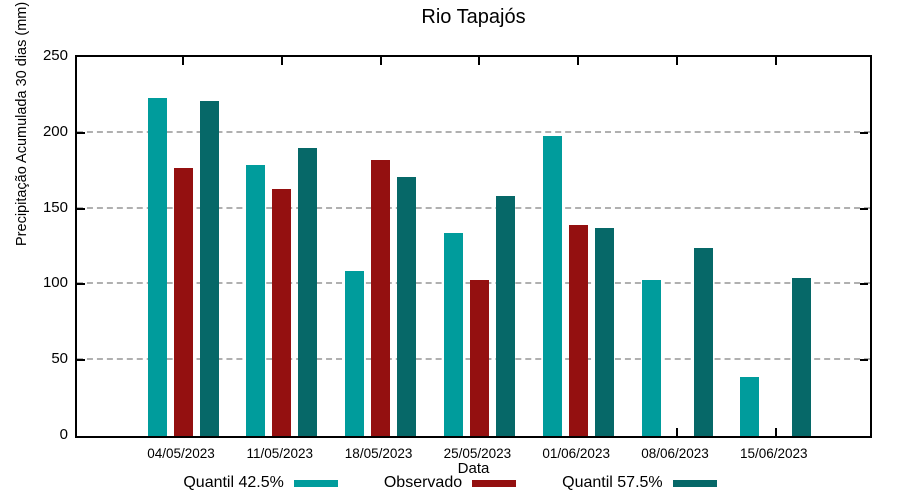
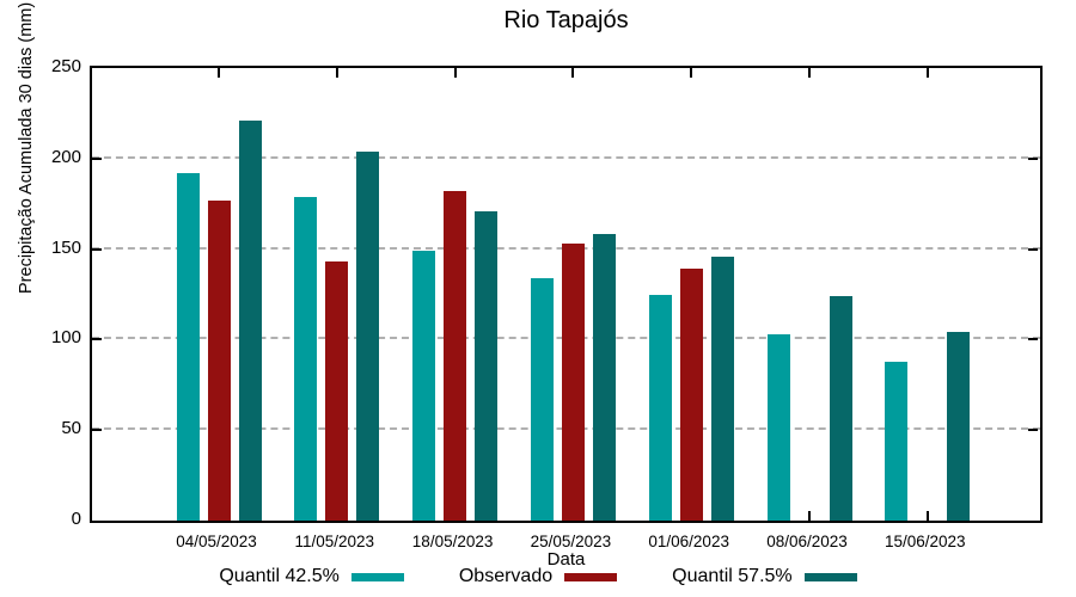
Quantil 42.5%/04/05/2023: 223 -> 192
Observado/11/05/2023: 163 -> 143
Quantil 57.5%/11/05/2023: 190 -> 204
Quantil 42.5%/18/05/2023: 109 -> 149
Observado/25/05/2023: 103 -> 153
Quantil 42.5%/01/06/2023: 198 -> 125
Quantil 57.5%/01/06/2023: 137 -> 146
Quantil 42.5%/15/06/2023: 39 -> 88
